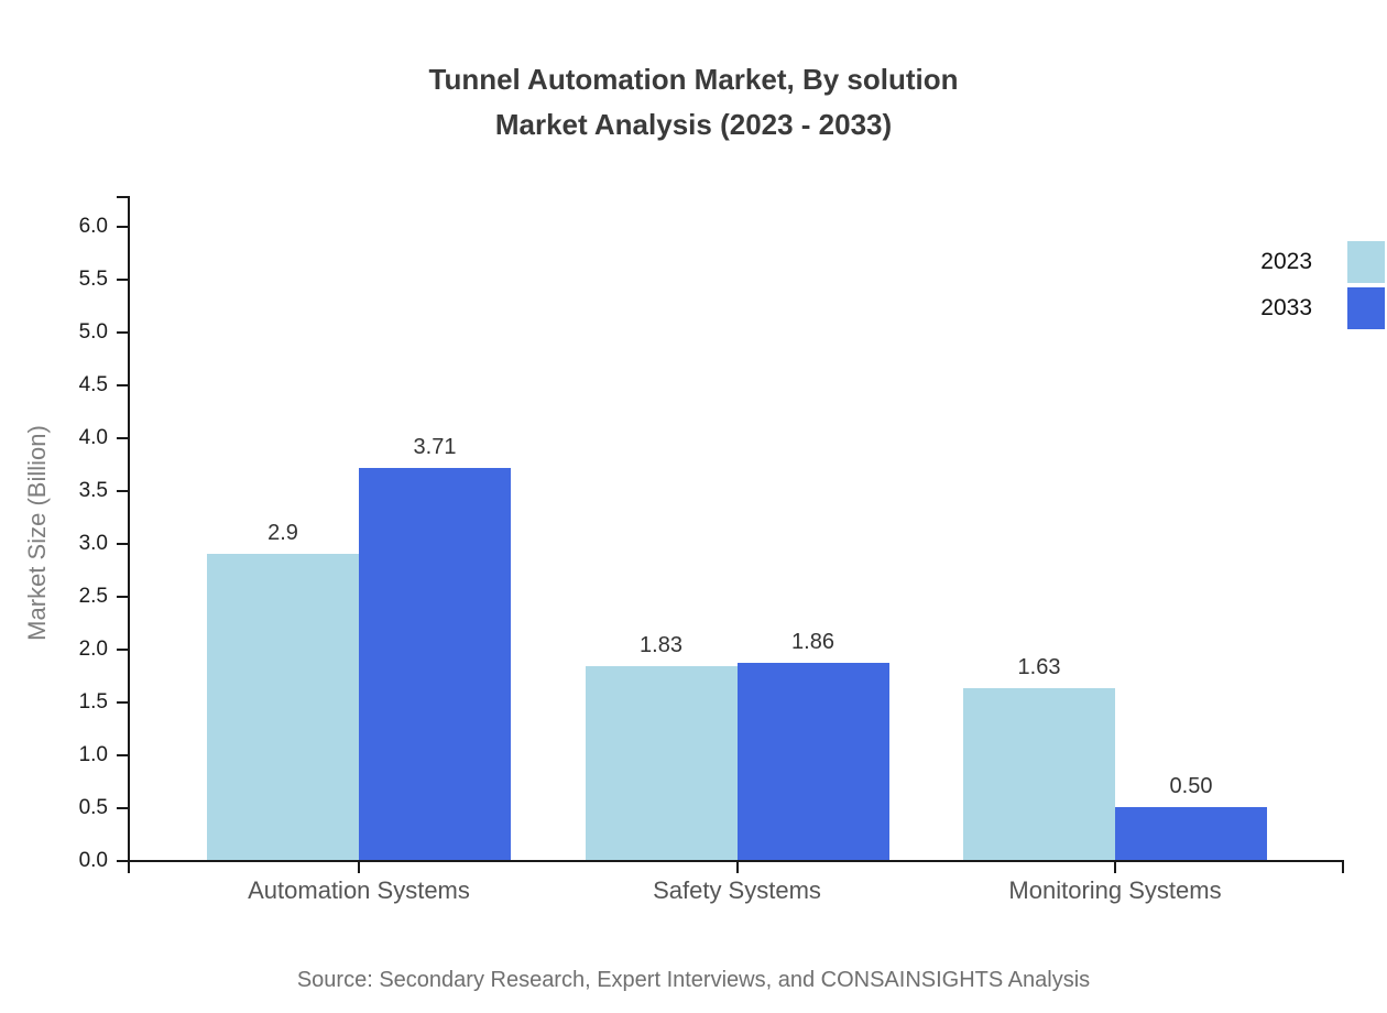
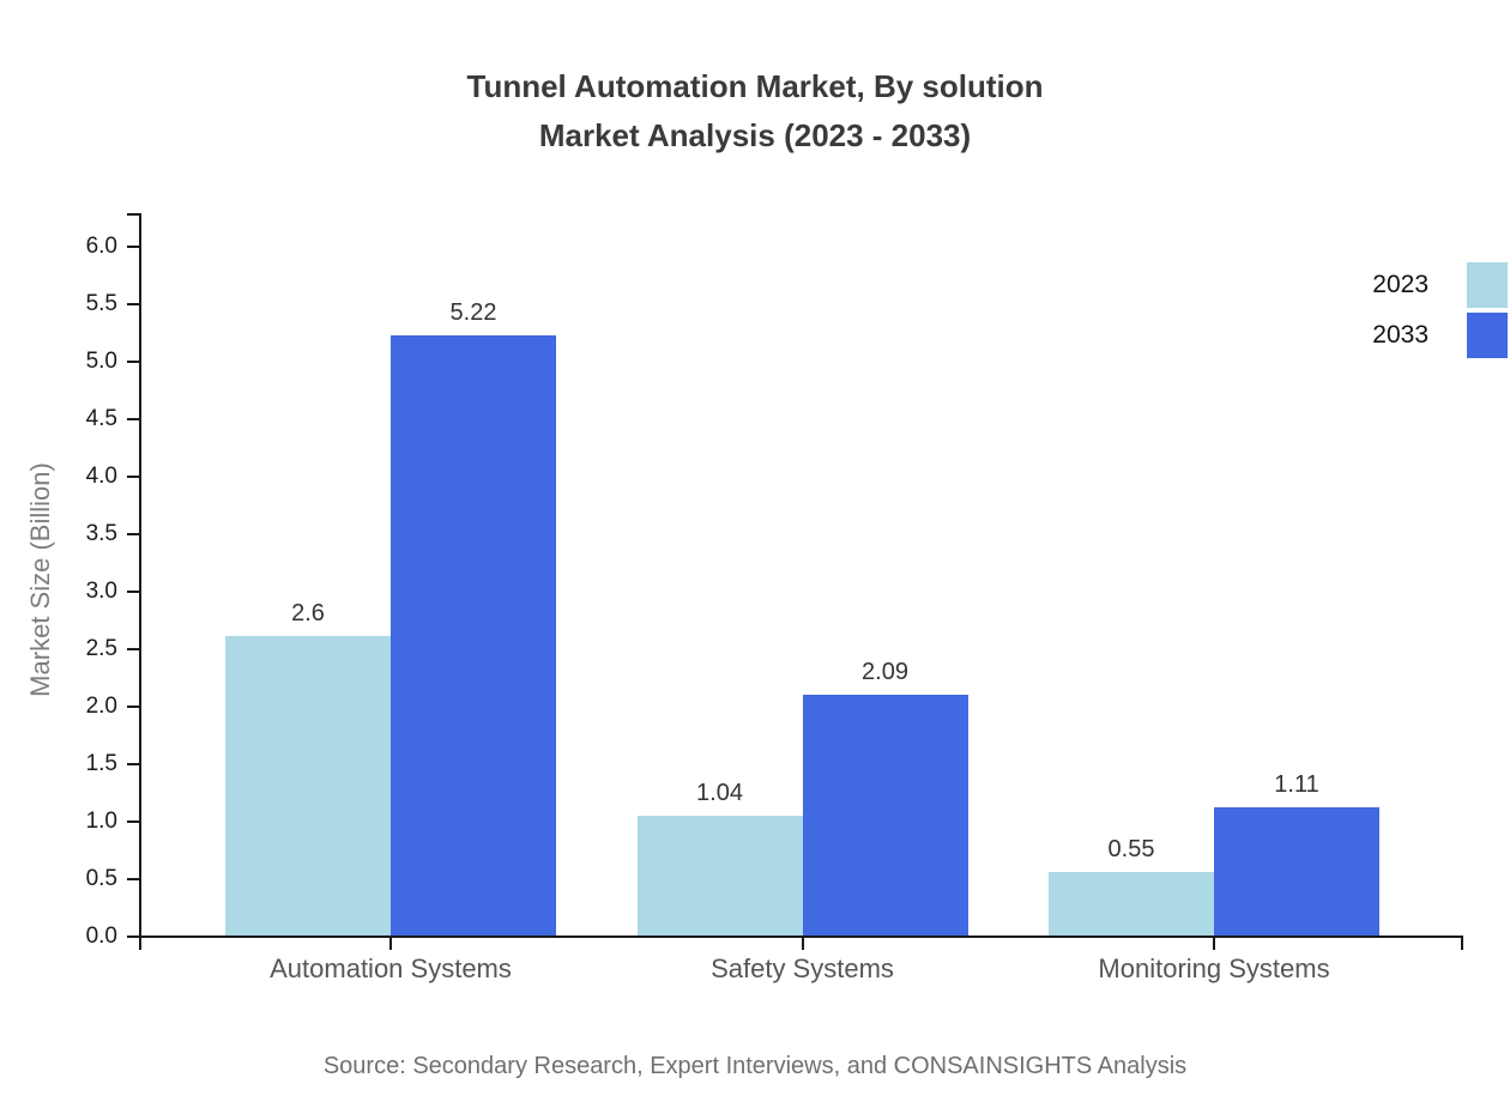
2023/Automation Systems: 2.9 -> 2.6
2033/Automation Systems: 3.71 -> 5.22
2023/Safety Systems: 1.83 -> 1.04
2033/Safety Systems: 1.86 -> 2.09
2023/Monitoring Systems: 1.63 -> 0.55
2033/Monitoring Systems: 0.50 -> 1.11
